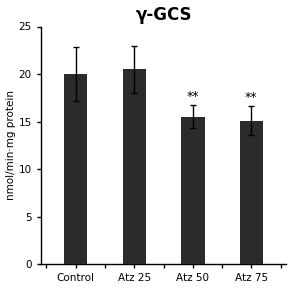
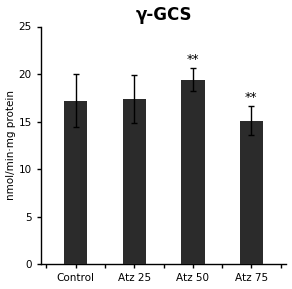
Control: 20.0 -> 17.2
Atz 25: 20.5 -> 17.4
Atz 50: 15.5 -> 19.4
